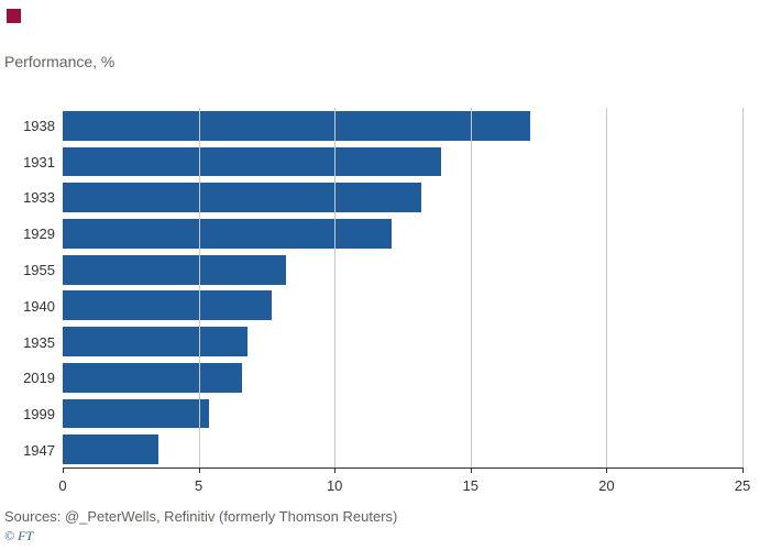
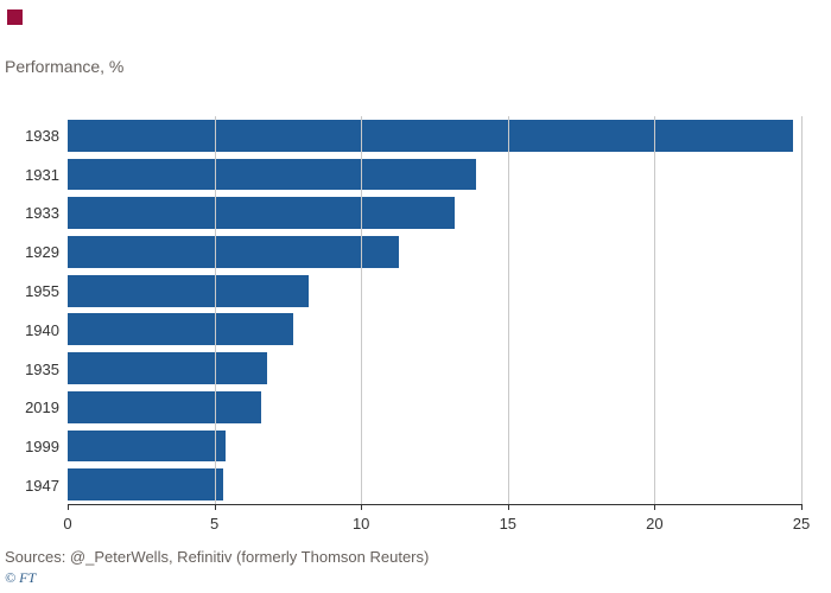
1938: 17.2 -> 24.7
1929: 12.1 -> 11.3
1947: 3.5 -> 5.3
